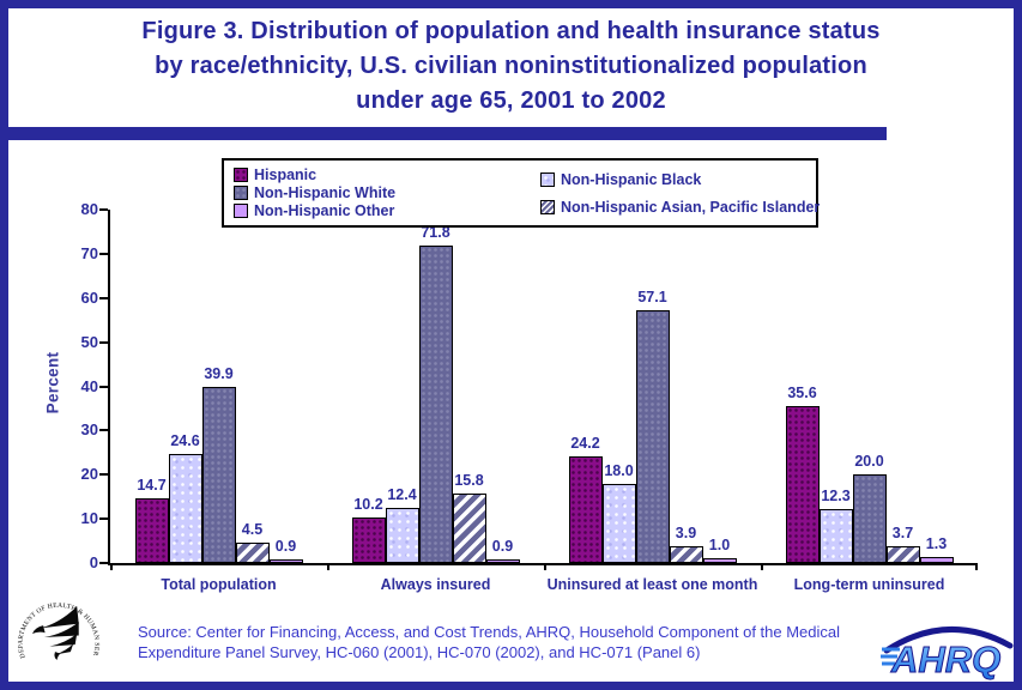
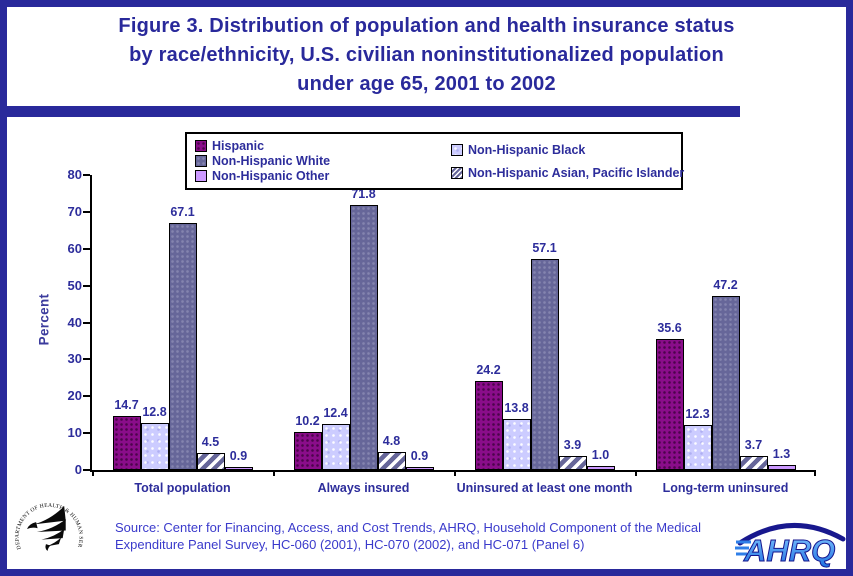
Non-Hispanic Black/Total population: 24.6 -> 12.8
Non-Hispanic White/Total population: 39.9 -> 67.1
Non-Hispanic Asian, Pacific Islander/Always insured: 15.8 -> 4.8
Non-Hispanic Black/Uninsured at least one month: 18.0 -> 13.8
Non-Hispanic White/Long-term uninsured: 20.0 -> 47.2
